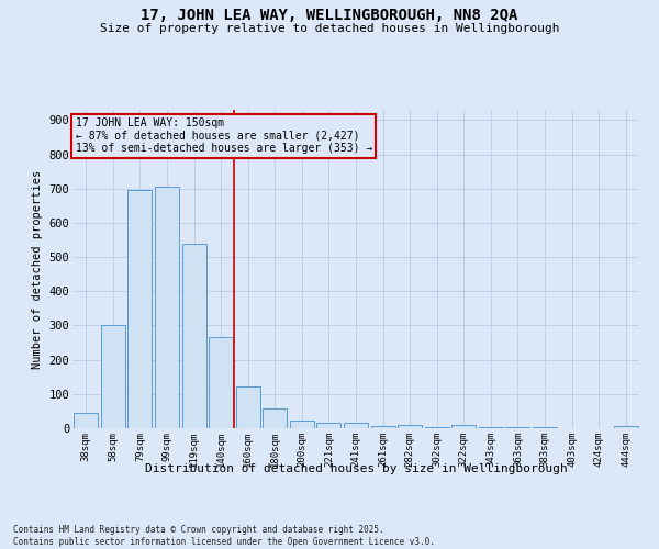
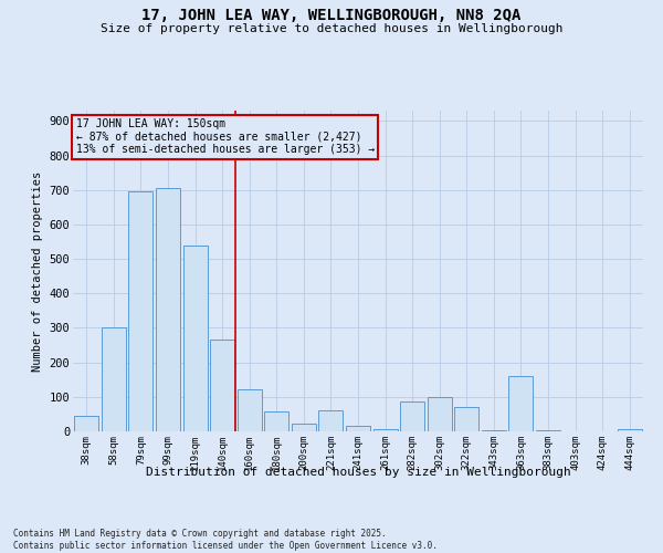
221sqm: 15 -> 60
282sqm: 10 -> 85
302sqm: 4 -> 100
322sqm: 10 -> 70
363sqm: 3 -> 160
